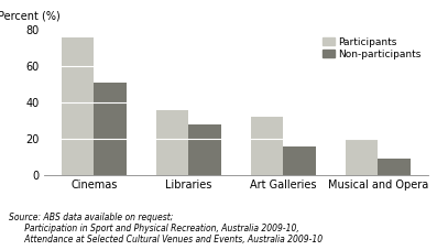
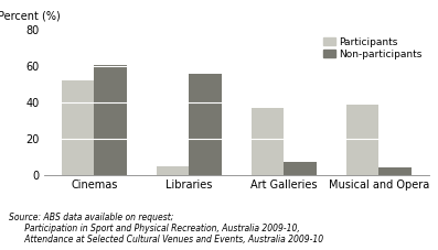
Participants/Cinemas: 76 -> 52
Non-participants/Cinemas: 51 -> 61
Participants/Libraries: 36 -> 5
Non-participants/Libraries: 28 -> 56
Participants/Art Galleries: 32 -> 37
Non-participants/Art Galleries: 16 -> 7
Participants/Musical and Opera: 20 -> 39
Non-participants/Musical and Opera: 9 -> 4
